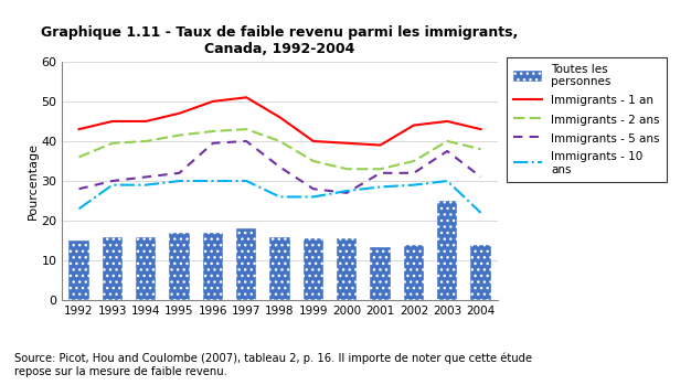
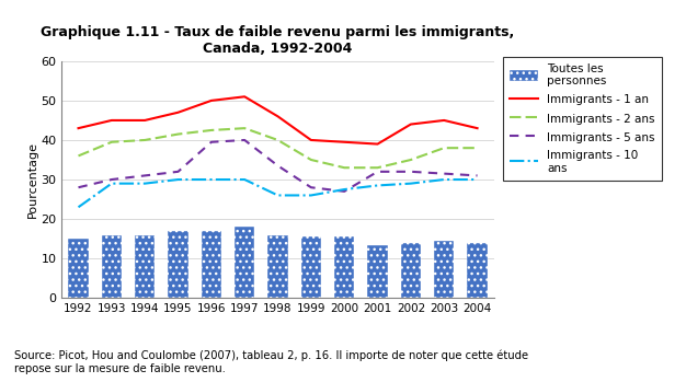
Toutes les personnes/2003: 25.0 -> 14.5
Immigrants - 2 ans/2003: 40.0 -> 38.0
Immigrants - 5 ans/2003: 37.5 -> 31.5
Immigrants - 10 ans/2004: 22.0 -> 30.0
